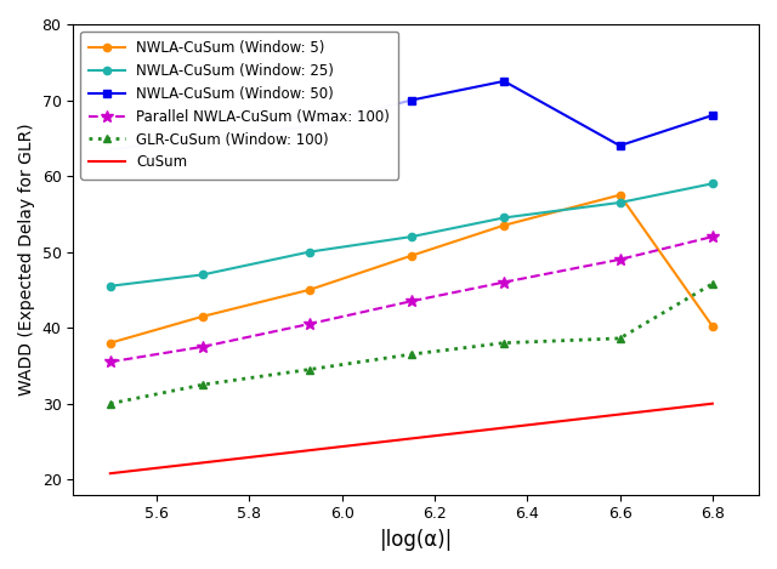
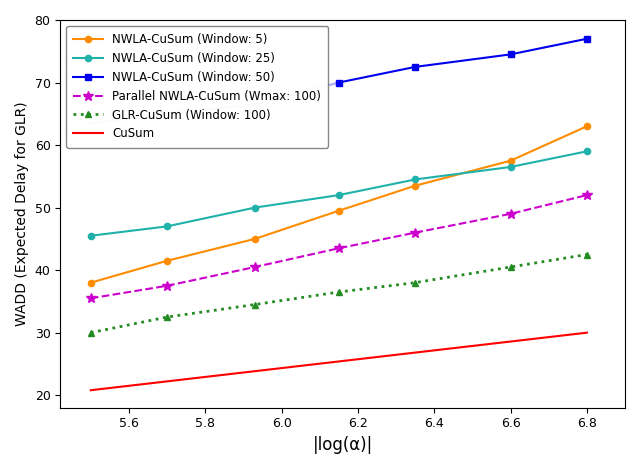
NWLA-CuSum (Window: 50)/6.6: 64.0 -> 74.5
GLR-CuSum (Window: 100)/6.6: 38.6 -> 40.5
NWLA-CuSum (Window: 5)/6.8: 40.2 -> 63.0
NWLA-CuSum (Window: 50)/6.8: 68.0 -> 77.0
GLR-CuSum (Window: 100)/6.8: 45.8 -> 42.5
